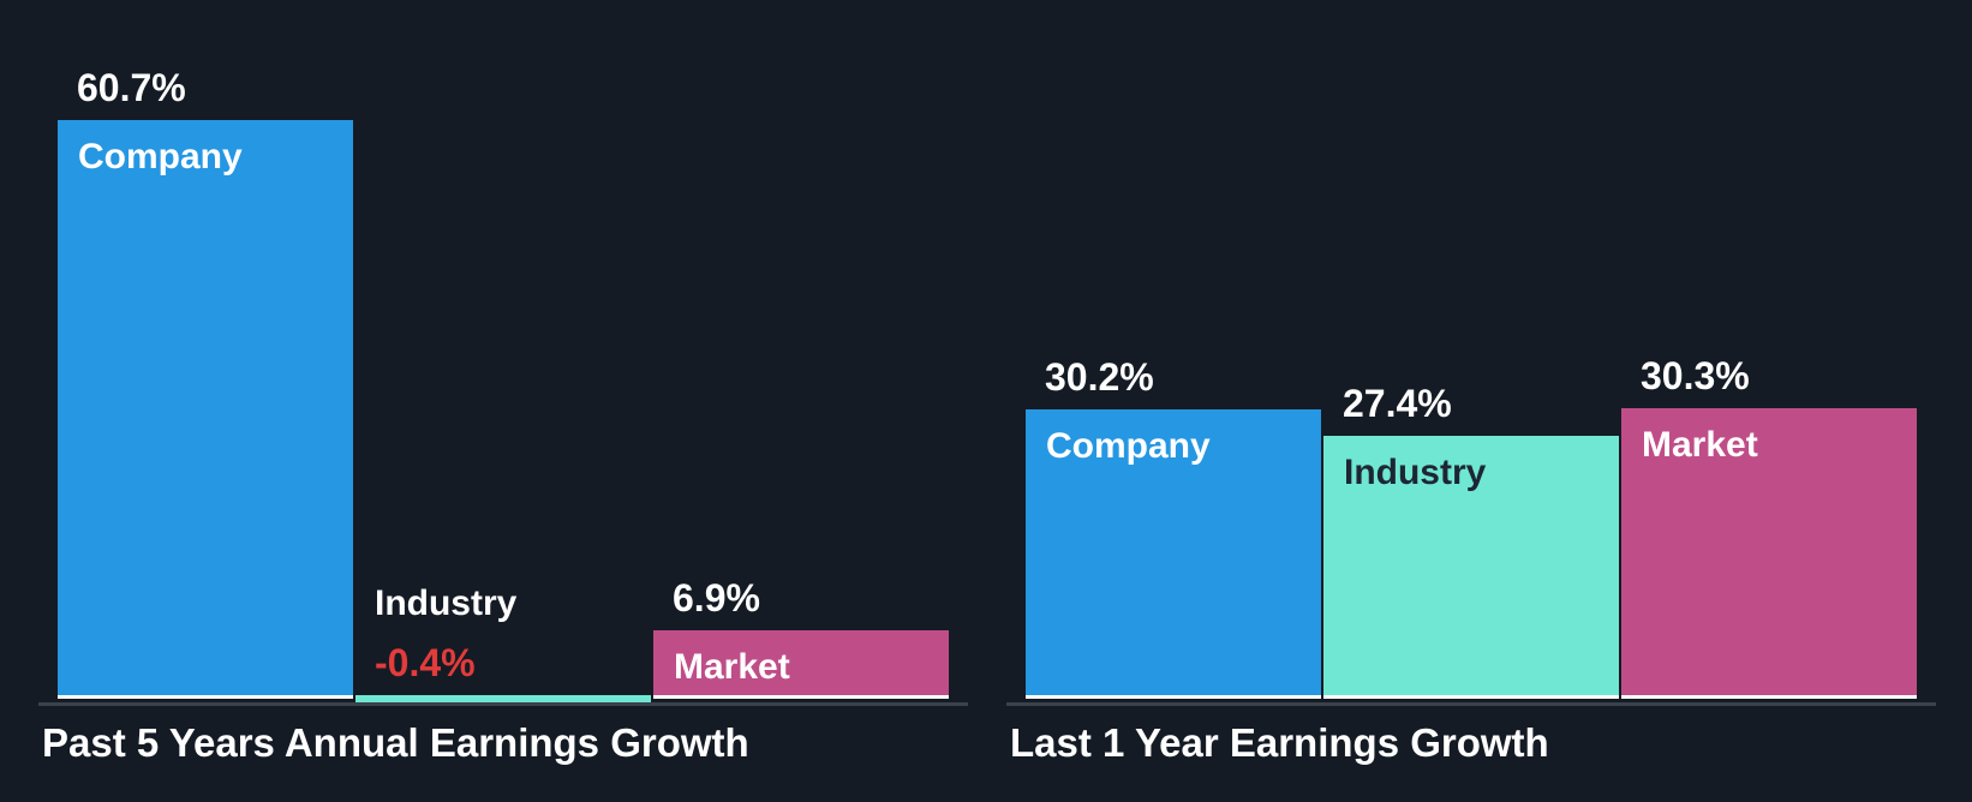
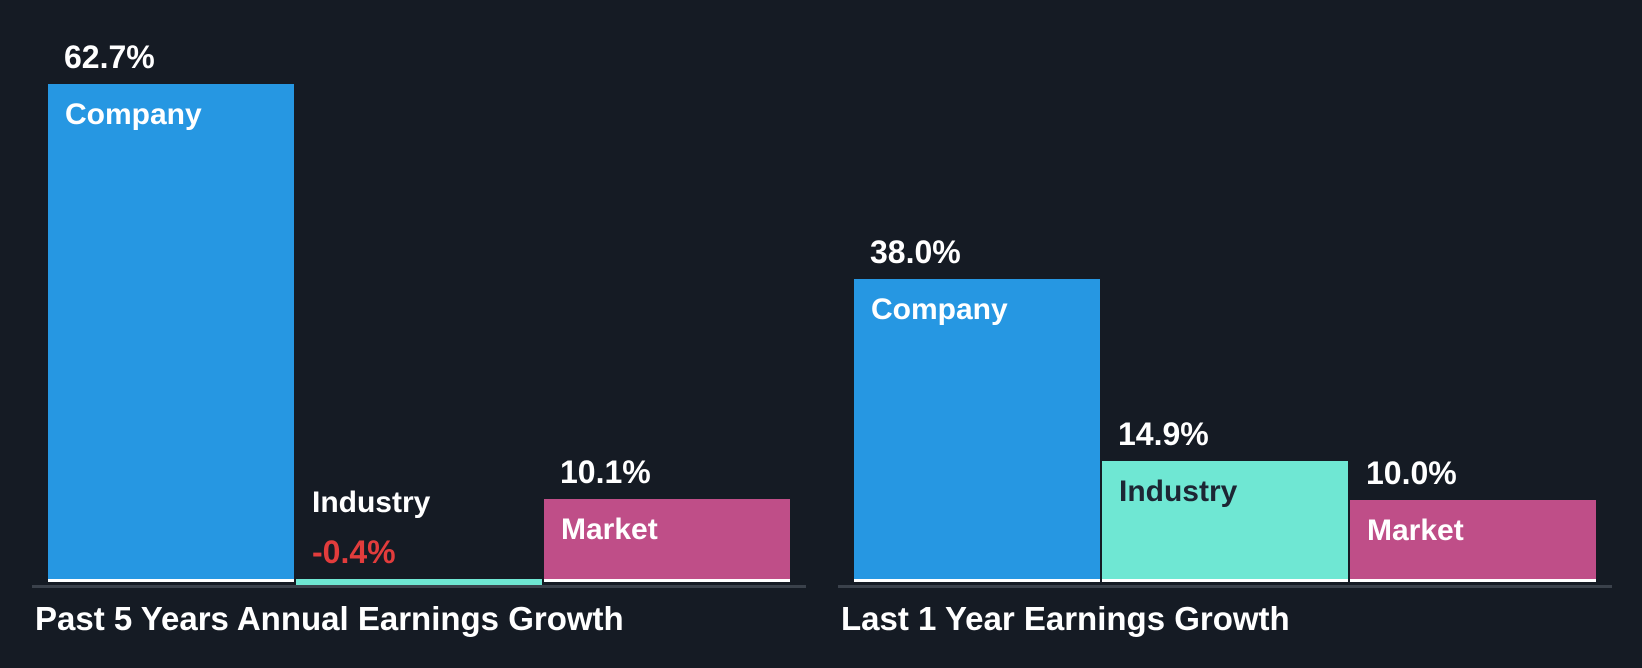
Past 5 Years Annual Earnings Growth/Company: 60.7% -> 62.7%
Past 5 Years Annual Earnings Growth/Market: 6.9% -> 10.1%
Last 1 Year Earnings Growth/Company: 30.2% -> 38.0%
Last 1 Year Earnings Growth/Industry: 27.4% -> 14.9%
Last 1 Year Earnings Growth/Market: 30.3% -> 10.0%
